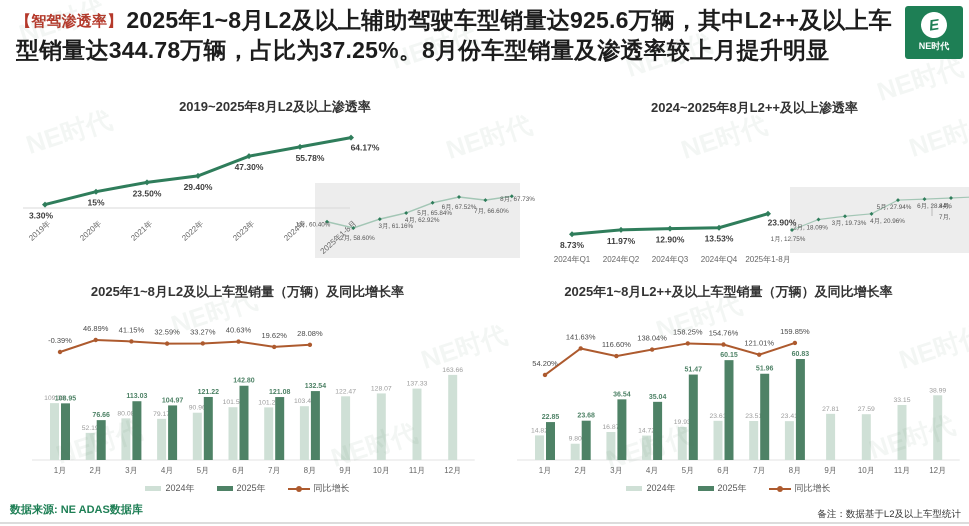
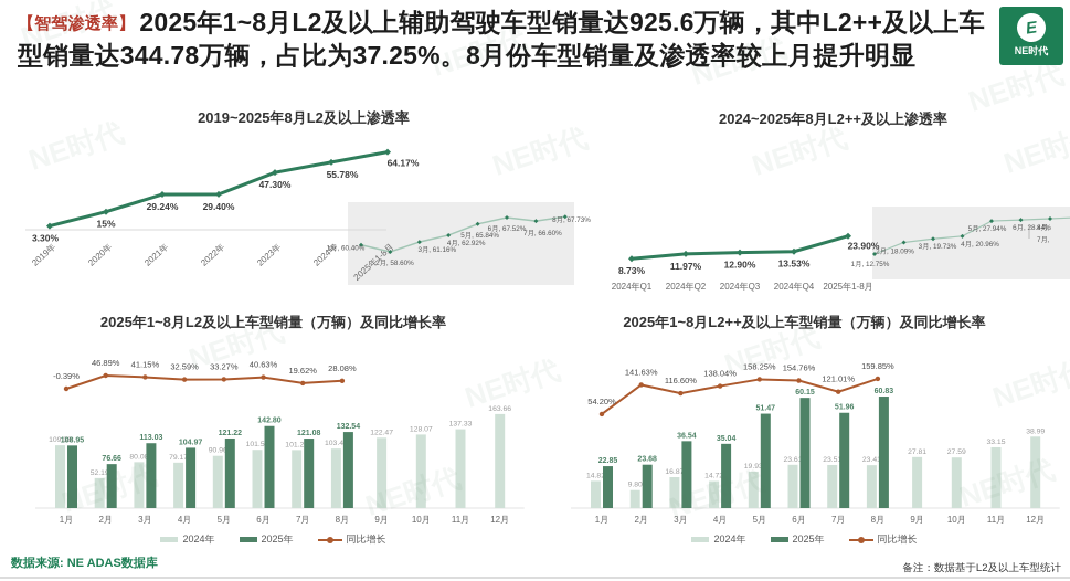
2019~2025年8月L2及以上渗透率/2021年: 23.50% -> 29.24%
